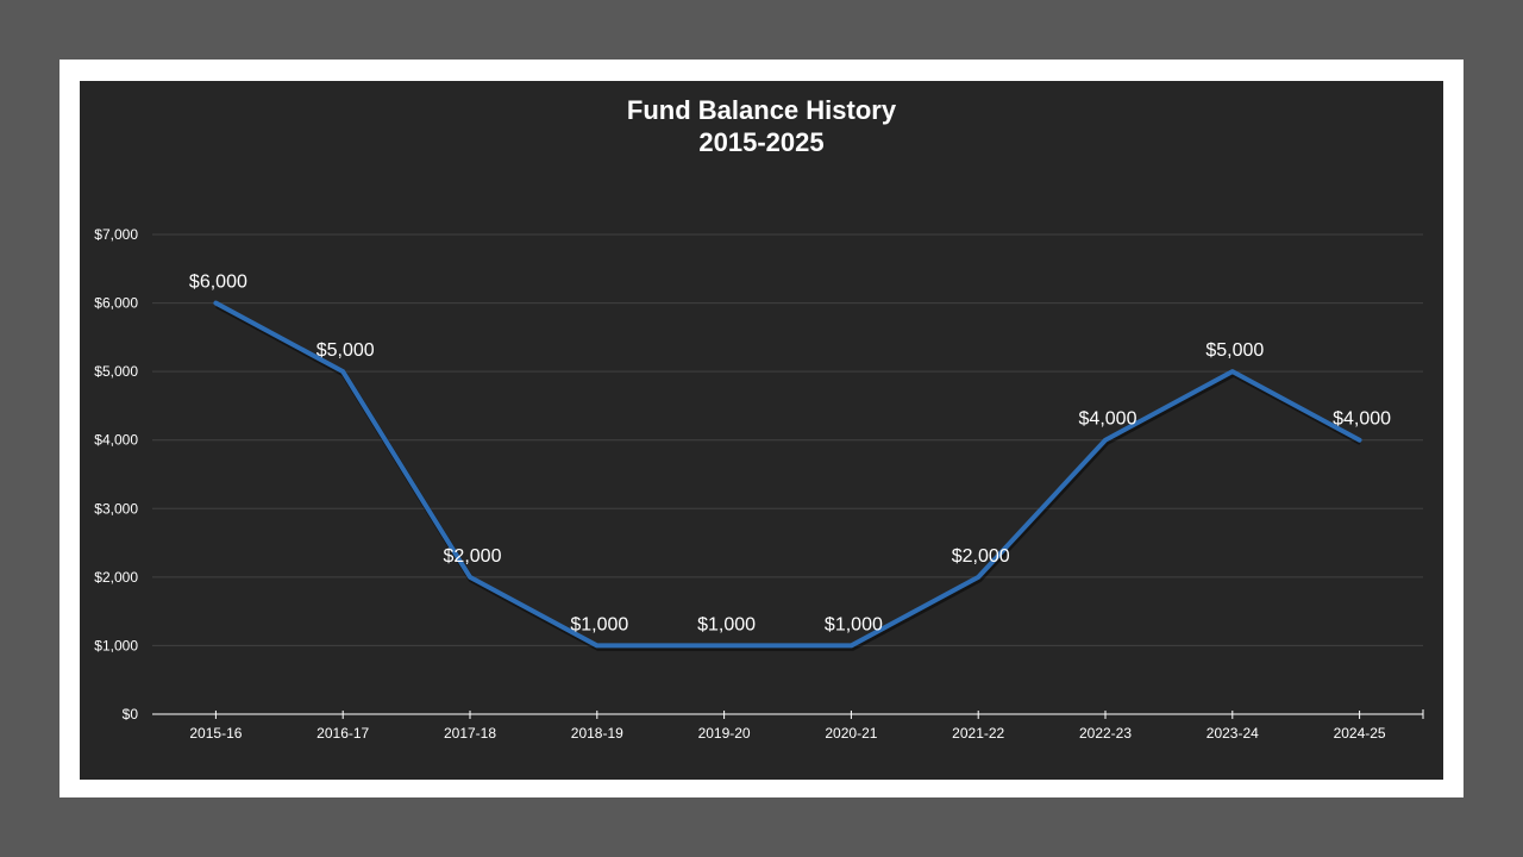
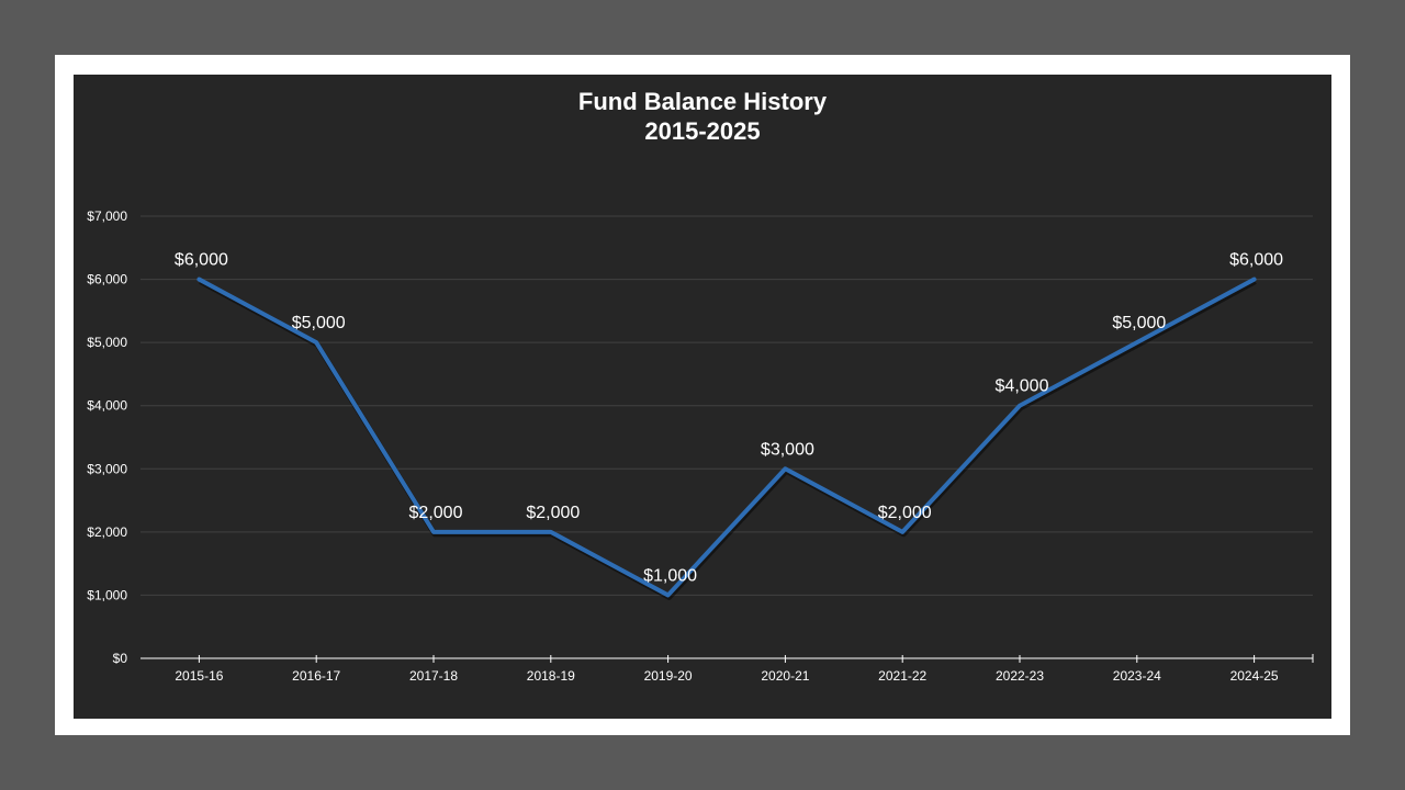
2018-19: $1,000 -> $2,000
2020-21: $1,000 -> $3,000
2024-25: $4,000 -> $6,000
